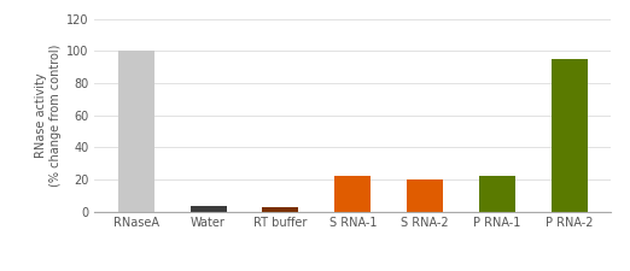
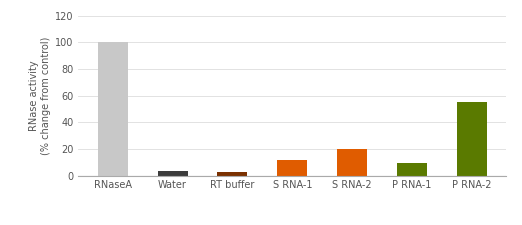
S RNA-1: 22 -> 12
P RNA-1: 22 -> 10
P RNA-2: 95 -> 55
